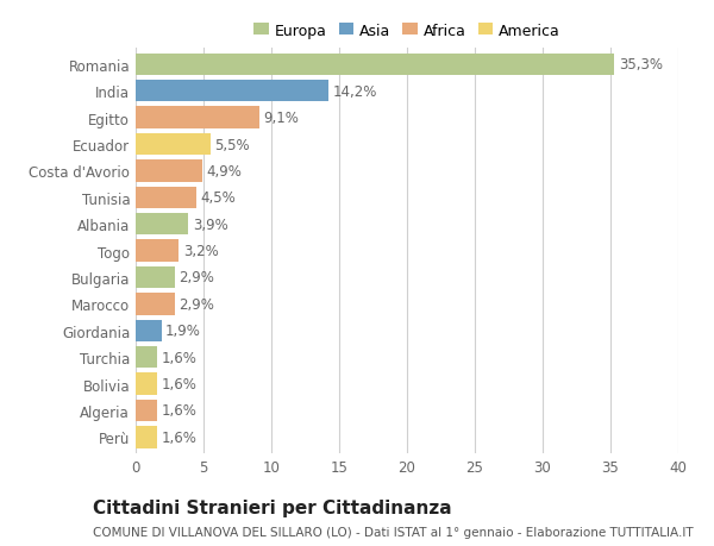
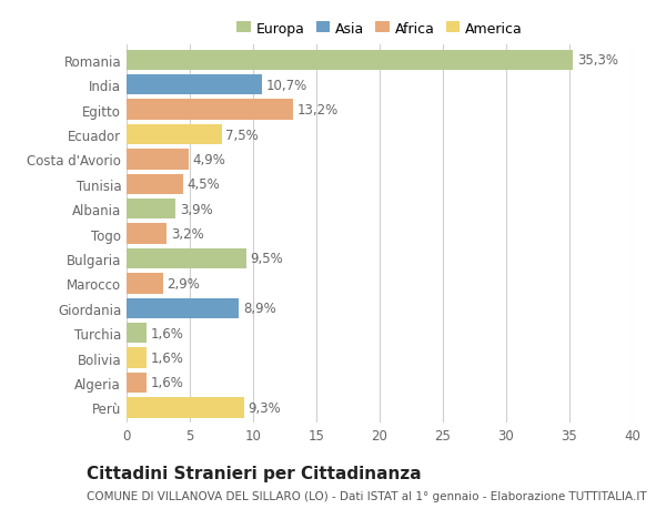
India: 14,2% -> 10,7%
Egitto: 9,1% -> 13,2%
Ecuador: 5,5% -> 7,5%
Bulgaria: 2,9% -> 9,5%
Giordania: 1,9% -> 8,9%
Perù: 1,6% -> 9,3%
